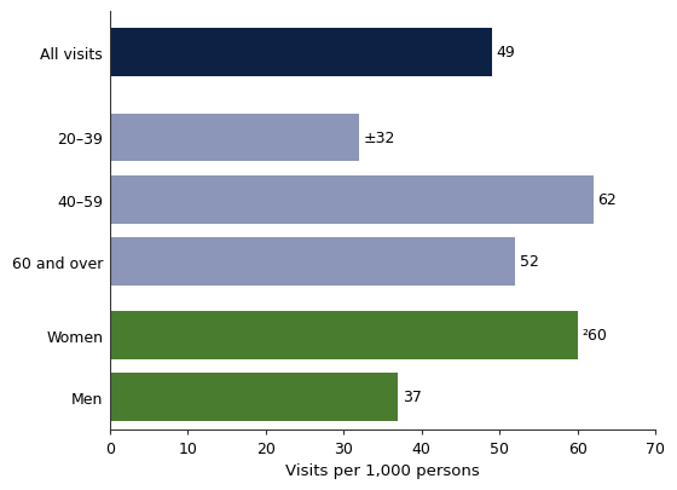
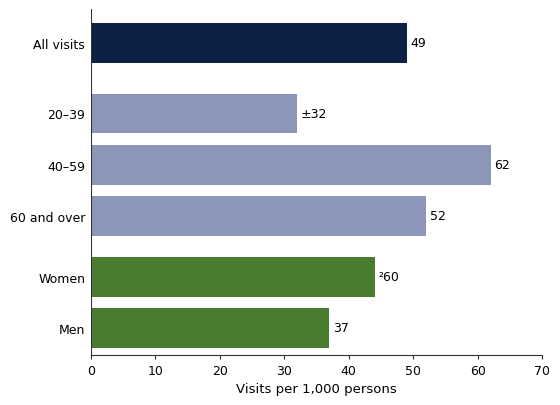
Women: 60 -> 44
